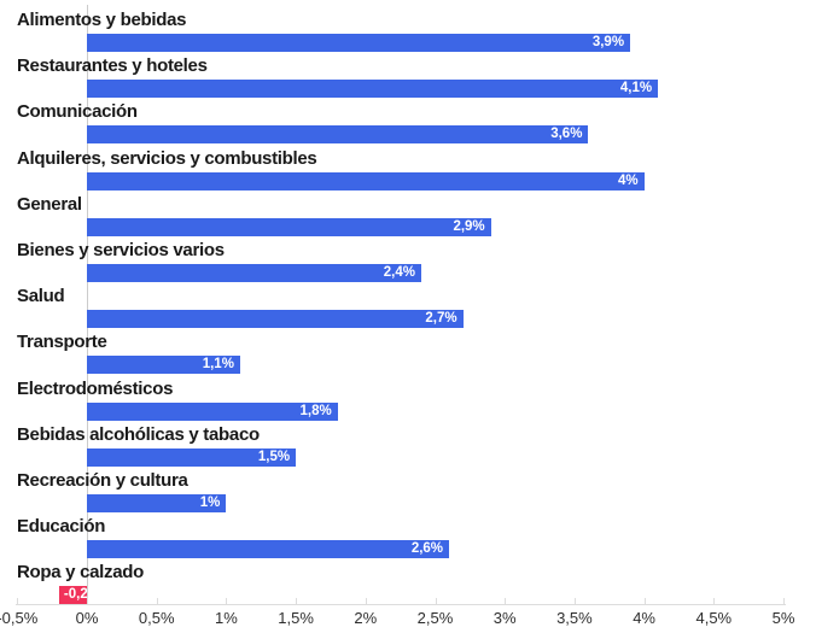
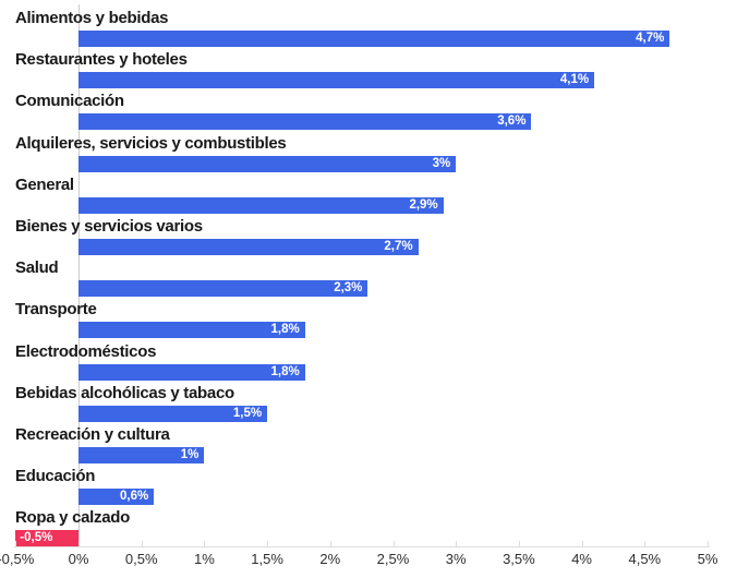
Alimentos y bebidas: 3,9% -> 4,7%
Alquileres, servicios y combustibles: 4% -> 3%
Bienes y servicios varios: 2,4% -> 2,7%
Salud: 2,7% -> 2,3%
Transporte: 1,1% -> 1,8%
Educación: 2,6% -> 0,6%
Ropa y calzado: -0,2% -> -0,5%
